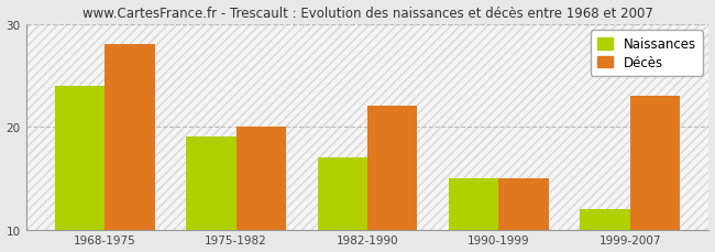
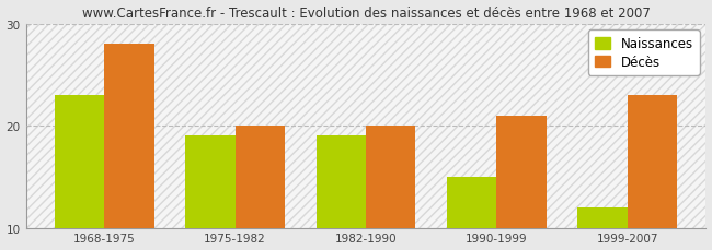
Naissances/1968-1975: 24 -> 23
Naissances/1982-1990: 17 -> 19
Décès/1982-1990: 22 -> 20
Décès/1990-1999: 15 -> 21
